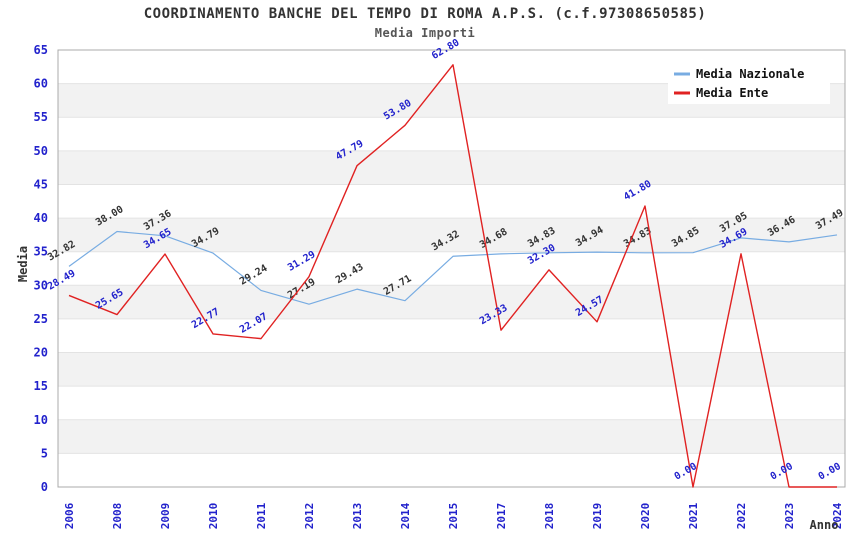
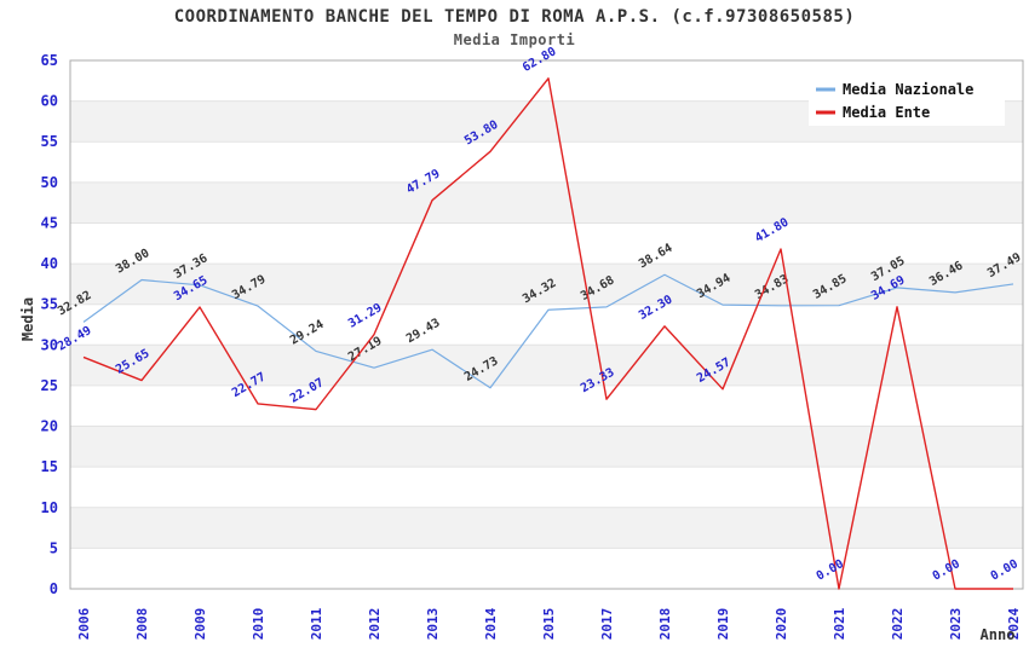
Media Nazionale/2014: 27.71 -> 24.73
Media Nazionale/2018: 34.83 -> 38.64
